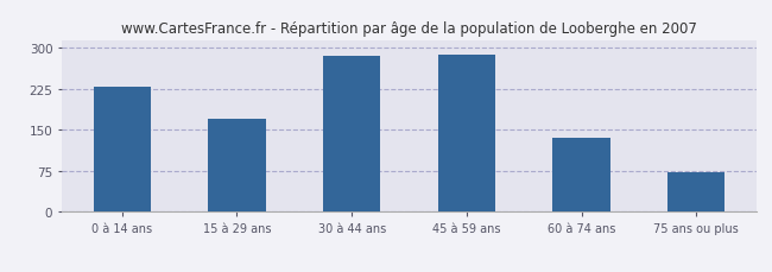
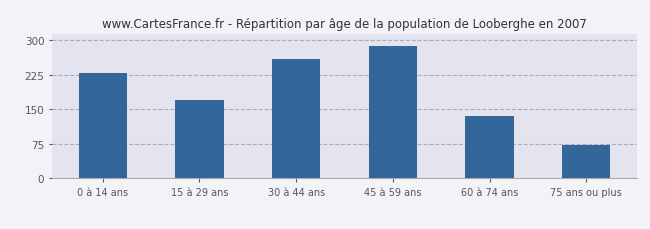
30 à 44 ans: 285 -> 260
